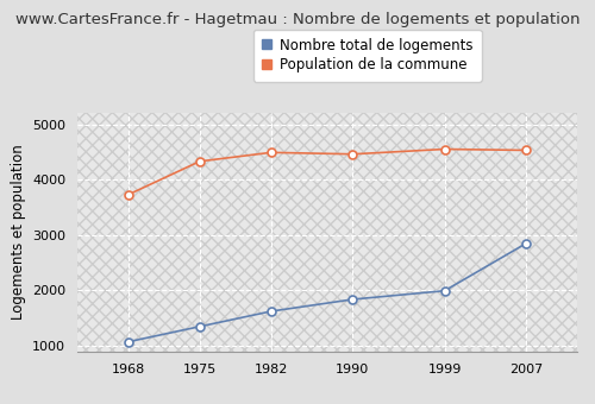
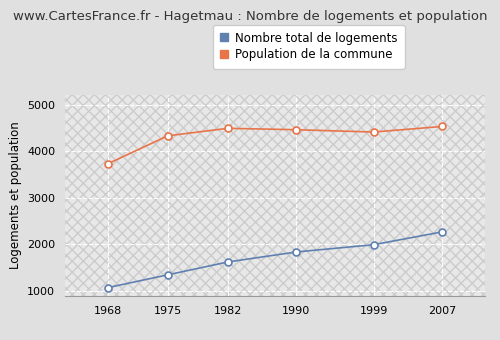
Population de la commune/1999: 4550 -> 4410
Nombre total de logements/2007: 2850 -> 2270
